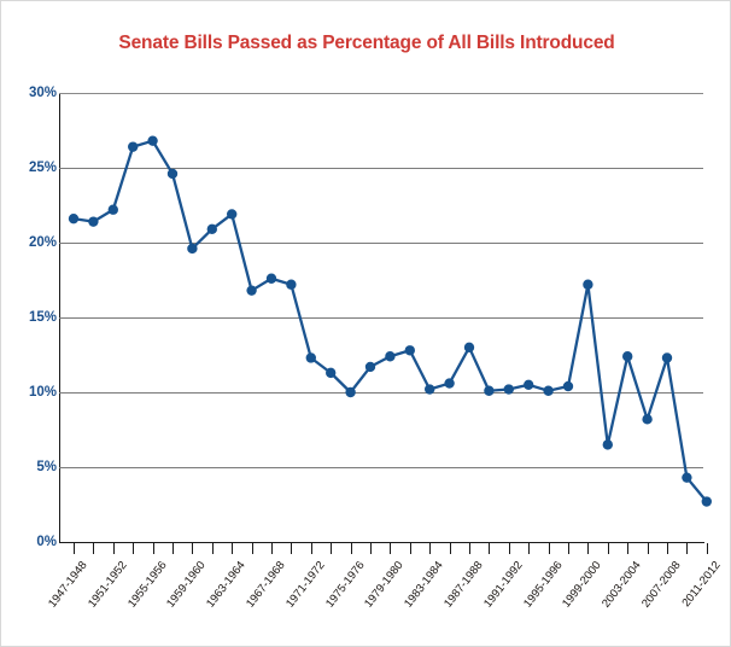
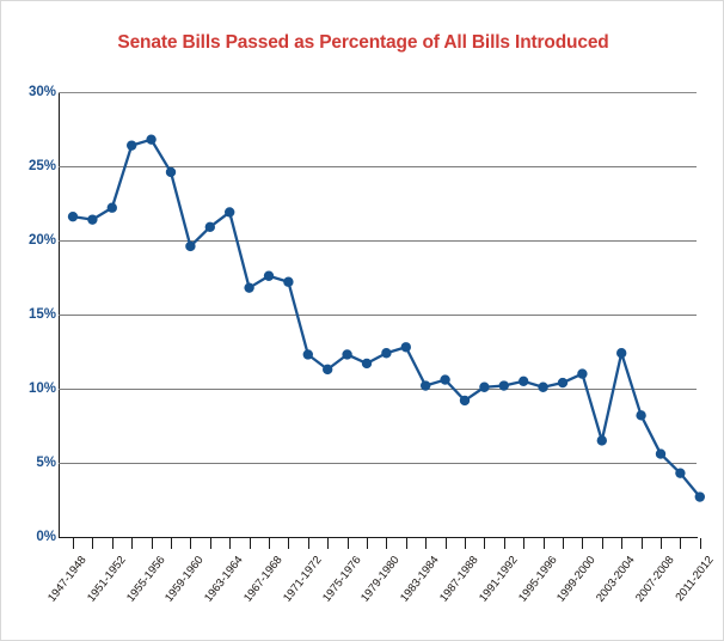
1975-1976: 10.0% -> 12.3%
1987-1988: 13.0% -> 9.2%
1999-2000: 17.2% -> 11.0%
2007-2008: 12.3% -> 5.6%
